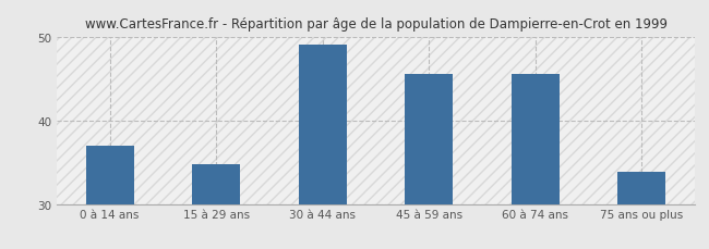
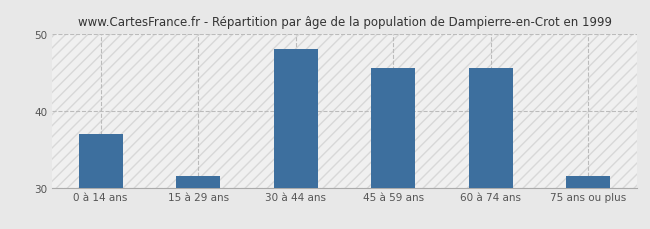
15 à 29 ans: 34.8 -> 31.5
30 à 44 ans: 49.0 -> 48.0
75 ans ou plus: 33.8 -> 31.5
